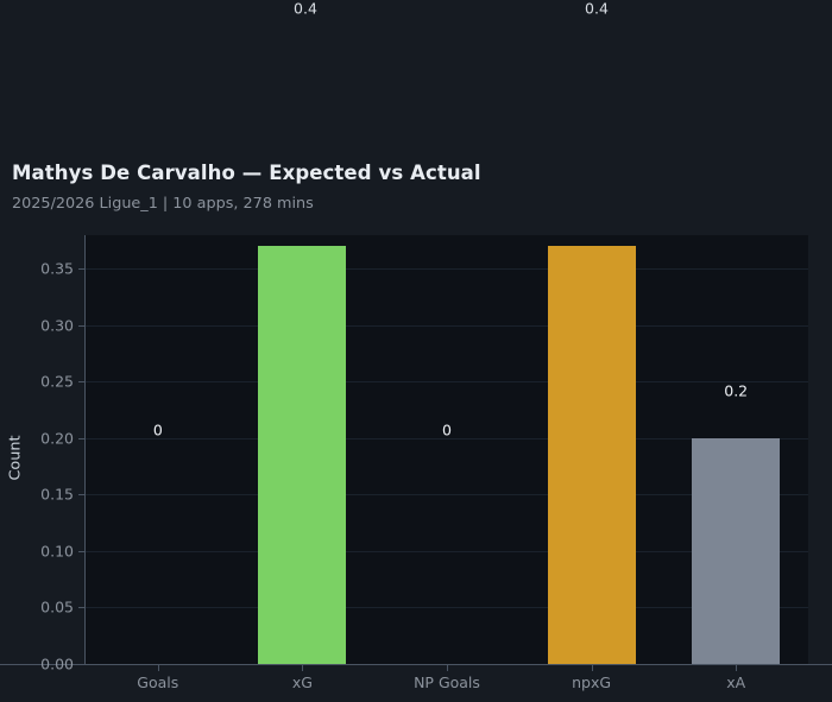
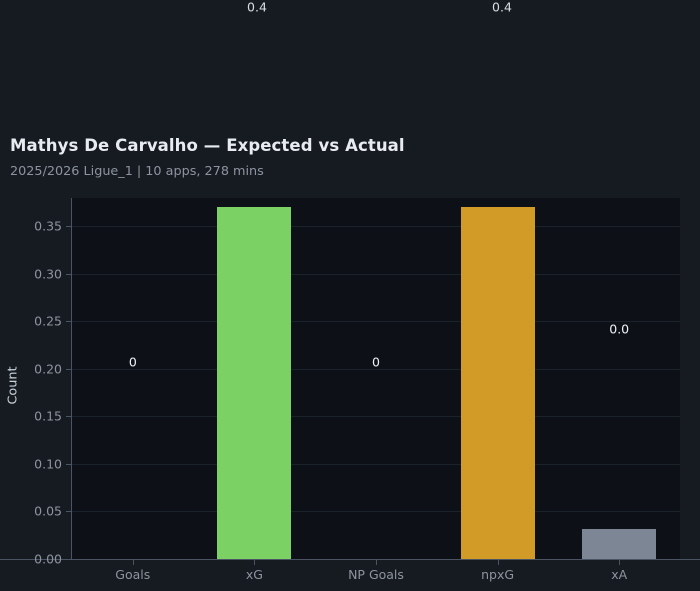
xA: 0.2 -> 0.0
